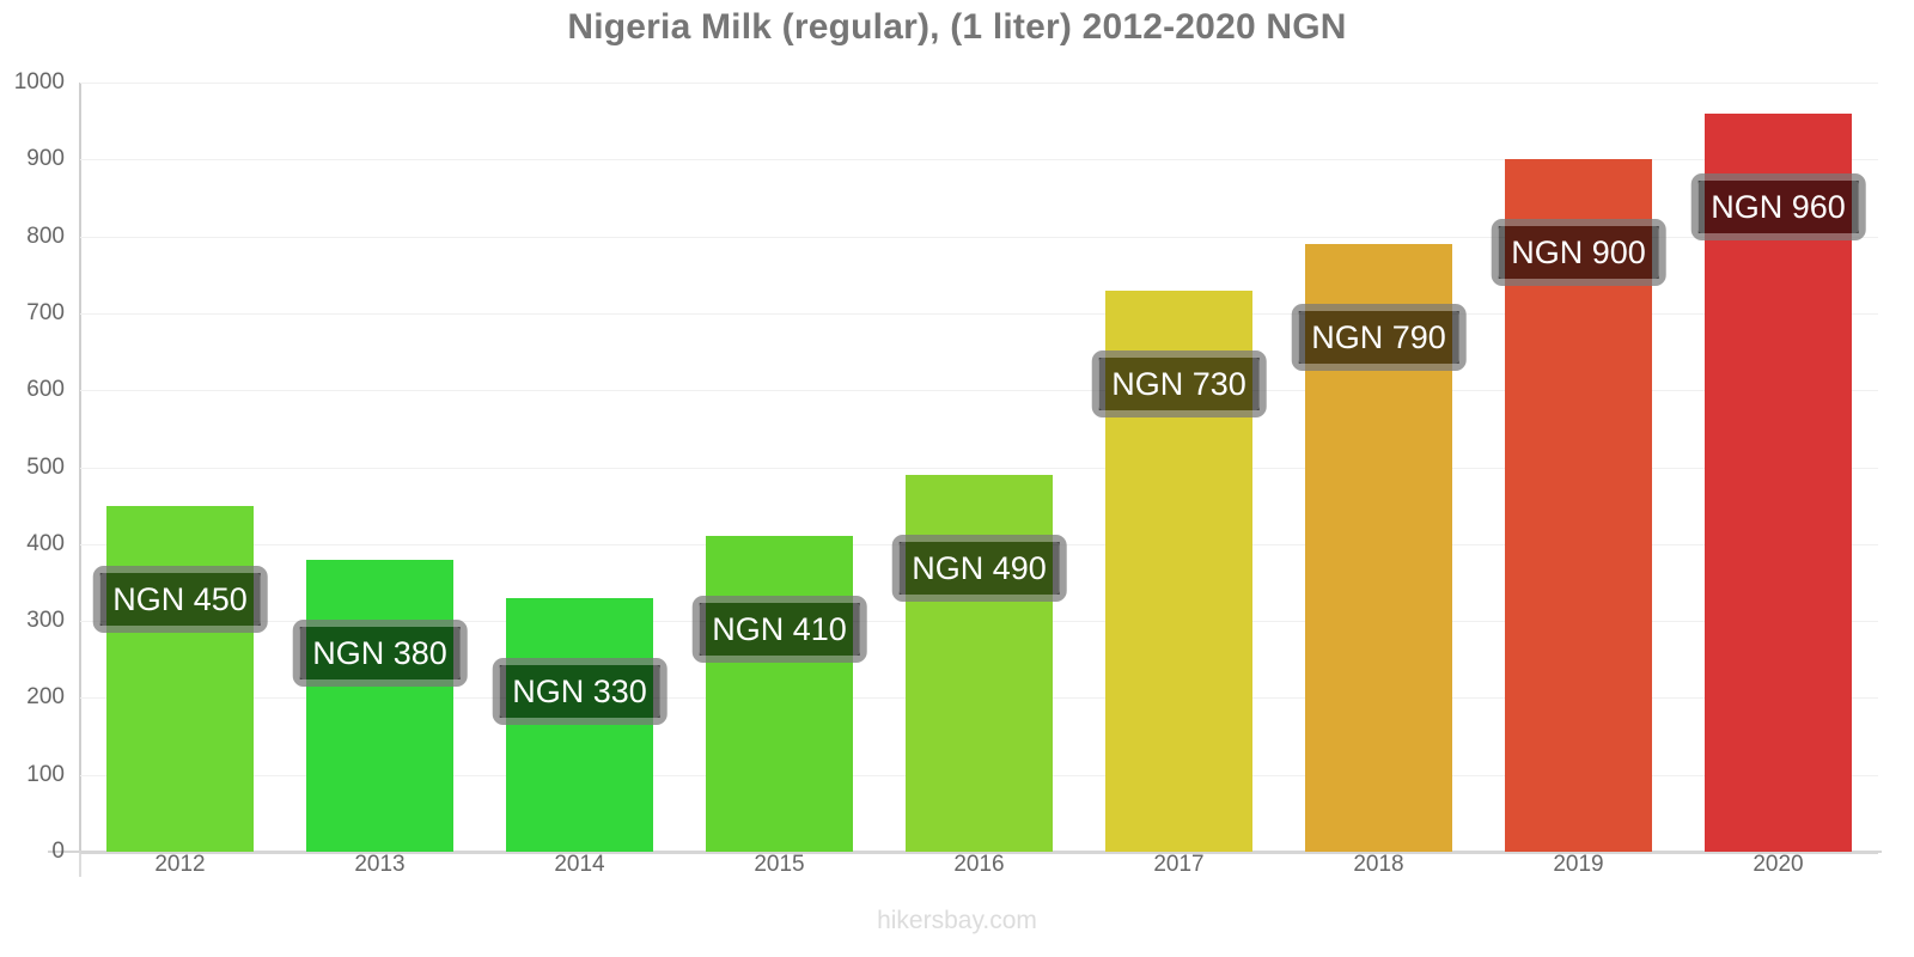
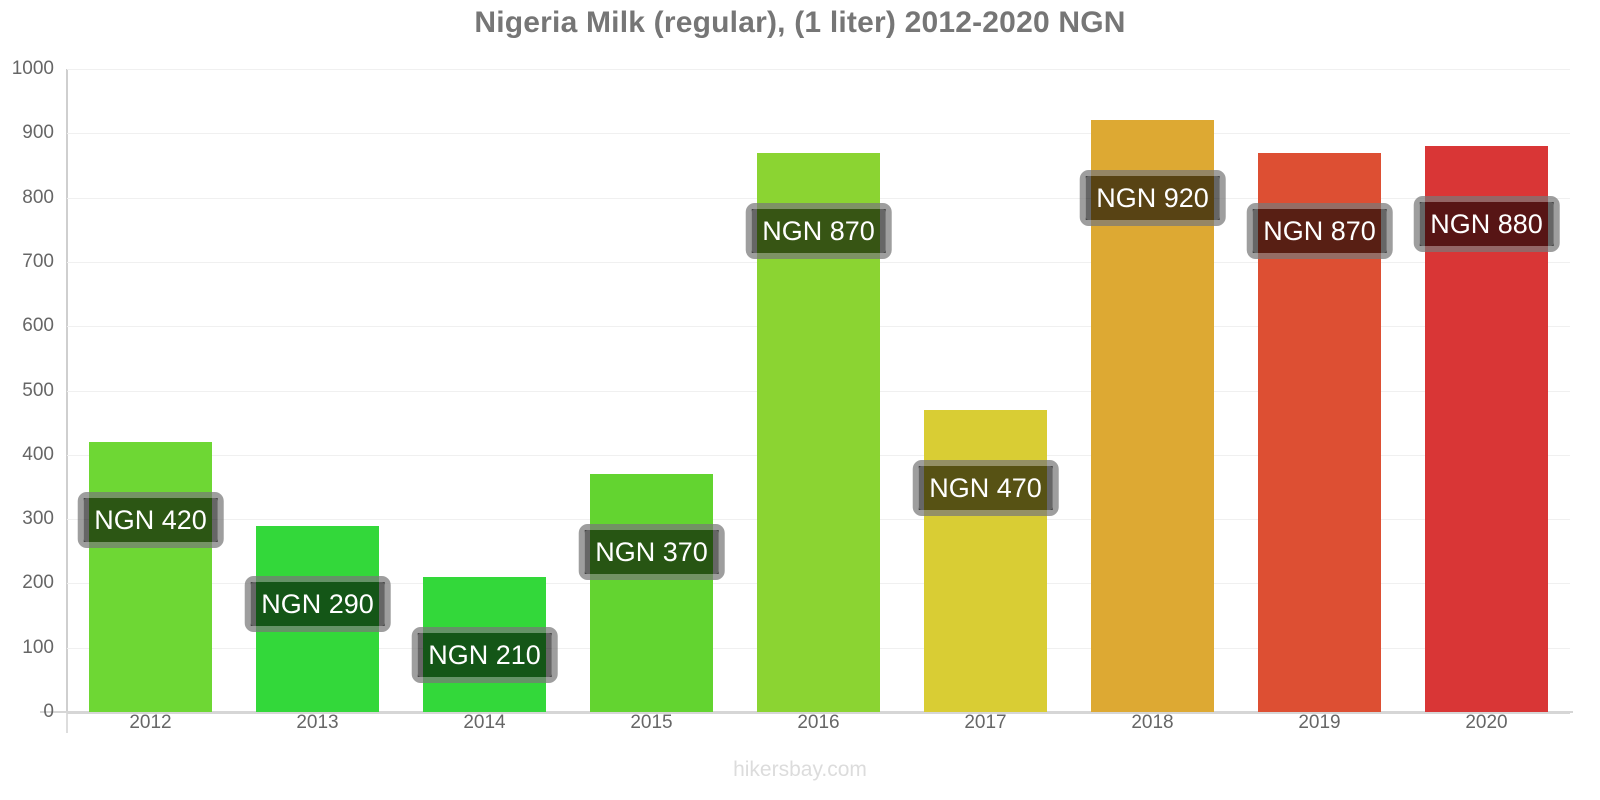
2012: 450 -> 420
2013: 380 -> 290
2014: 330 -> 210
2015: 410 -> 370
2016: 490 -> 870
2017: 730 -> 470
2018: 790 -> 920
2019: 900 -> 870
2020: 960 -> 880
